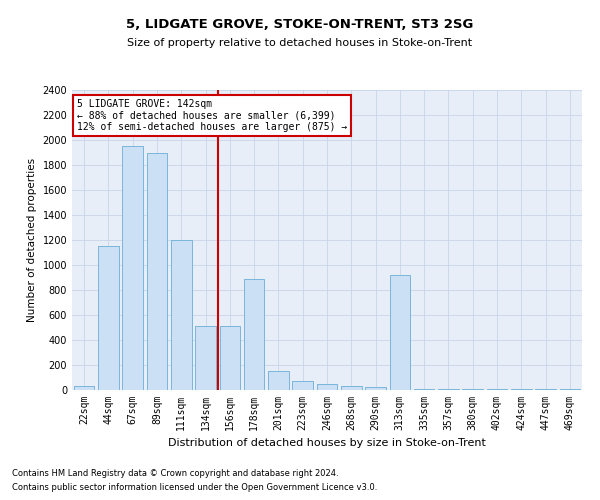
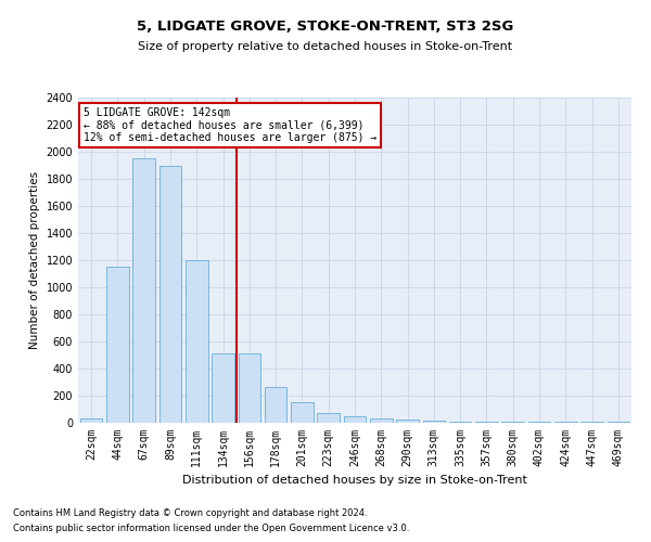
178sqm: 890 -> 260
313sqm: 920 -> 20
